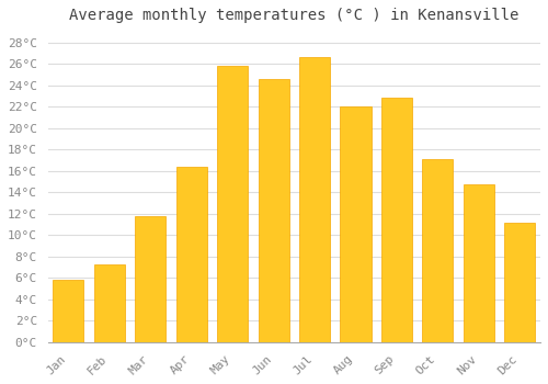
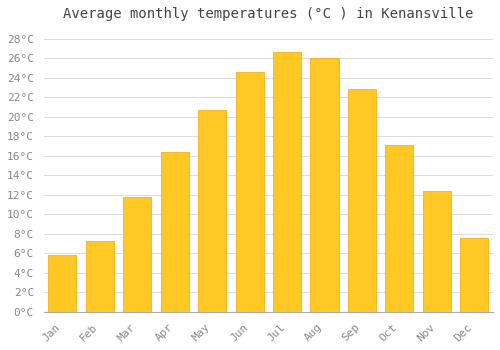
May: 25.8°C -> 20.7°C
Aug: 22.0°C -> 26.0°C
Nov: 14.8°C -> 12.4°C
Dec: 11.2°C -> 7.6°C
